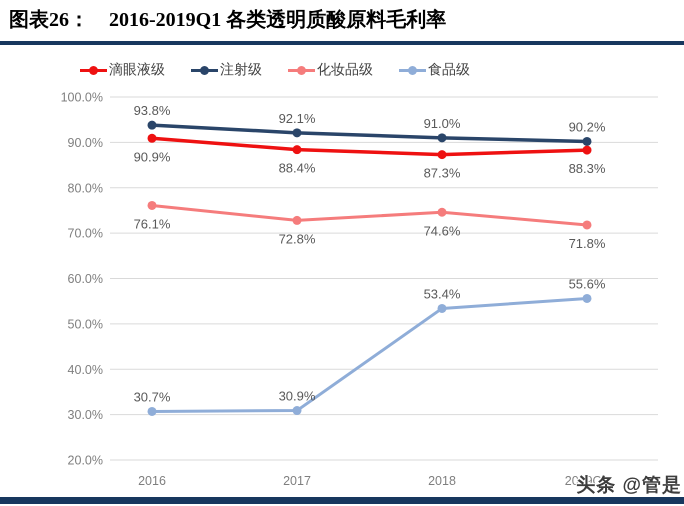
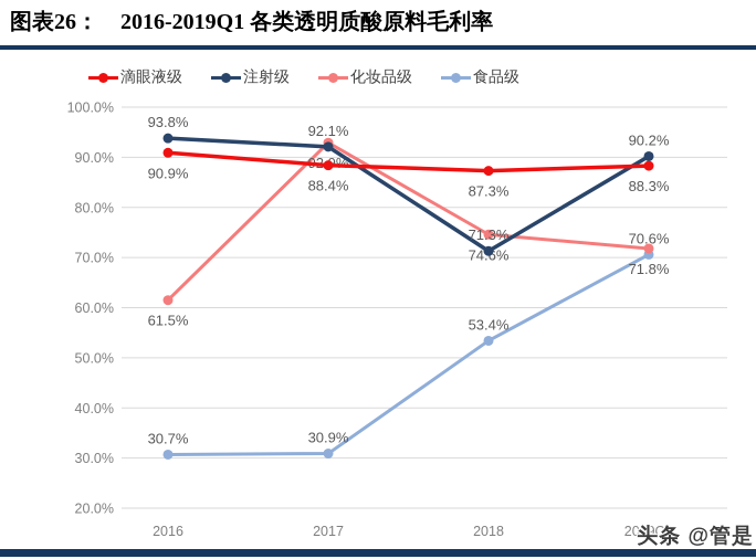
化妆品级/2016: 76.1% -> 61.5%
化妆品级/2017: 72.8% -> 92.9%
注射级/2018: 91.0% -> 71.3%
食品级/2019Q1: 55.6% -> 70.6%
